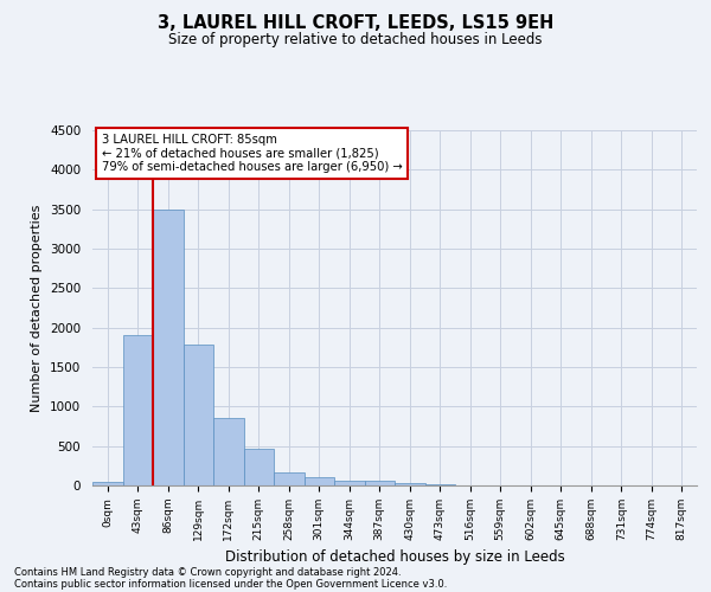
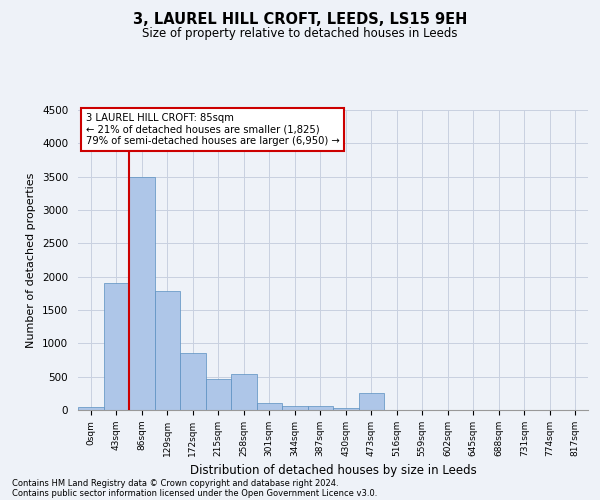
258sqm: 160 -> 540
473sqm: 20 -> 260
